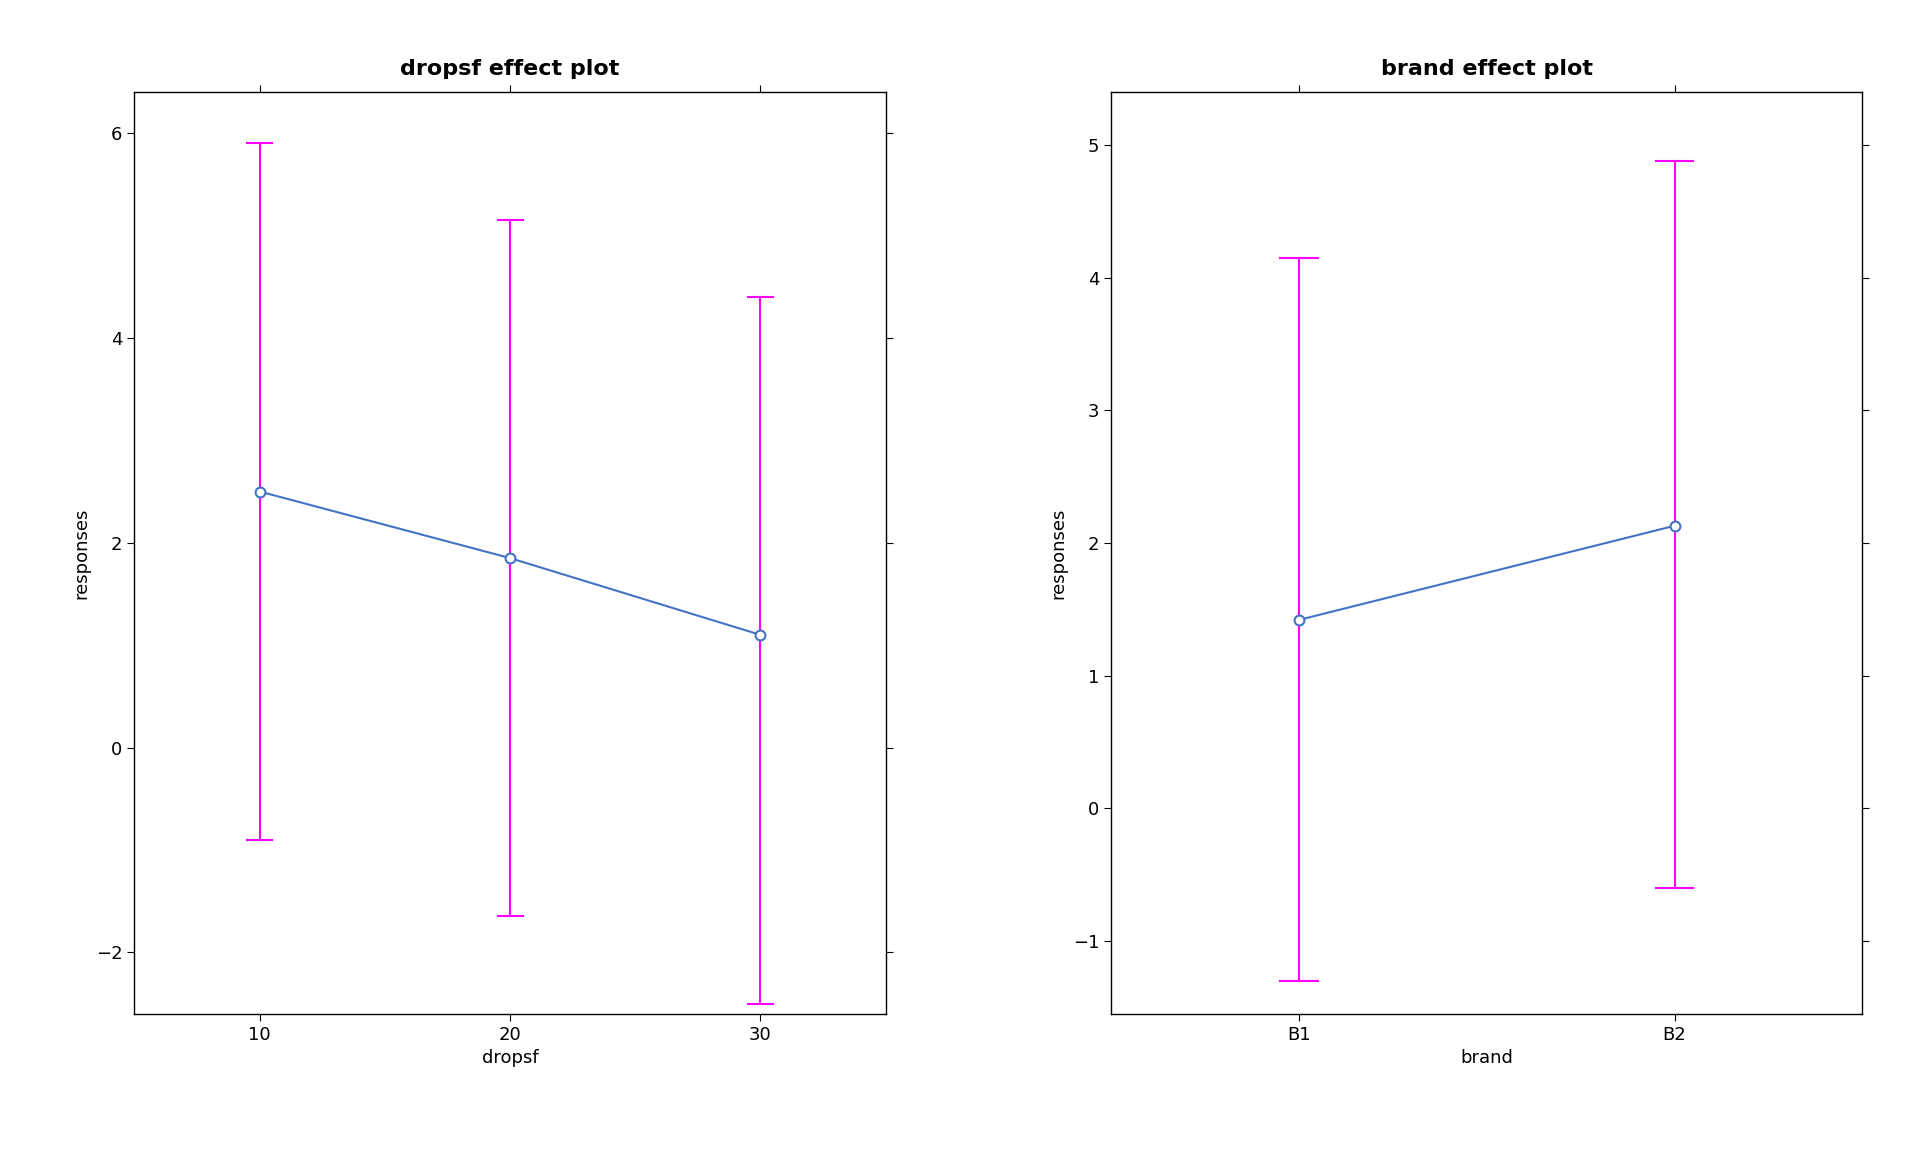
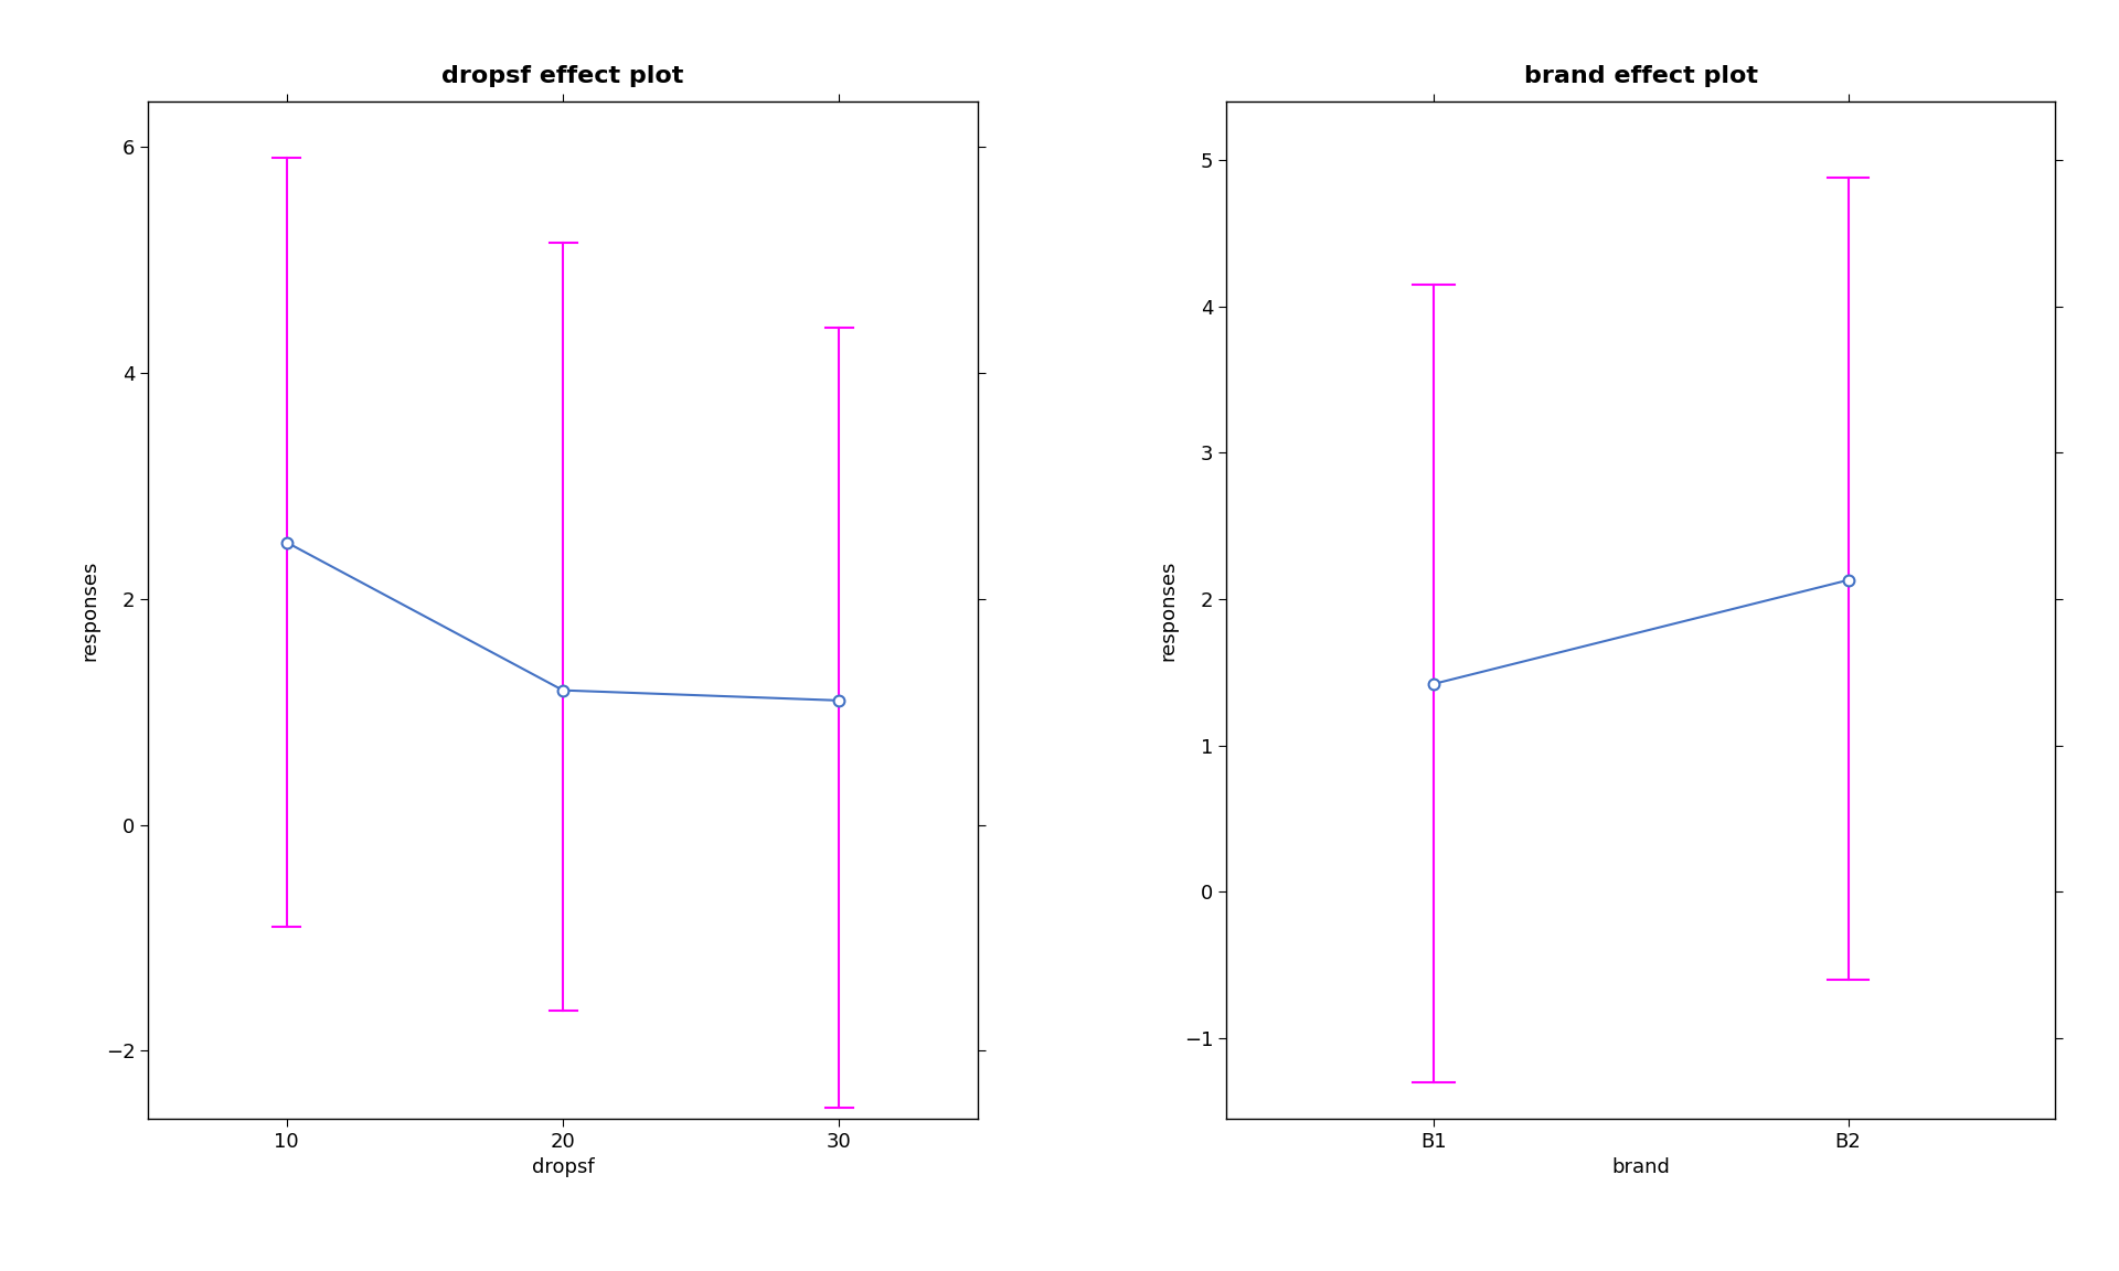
dropsf effect plot/20: 1.85 -> 1.19
